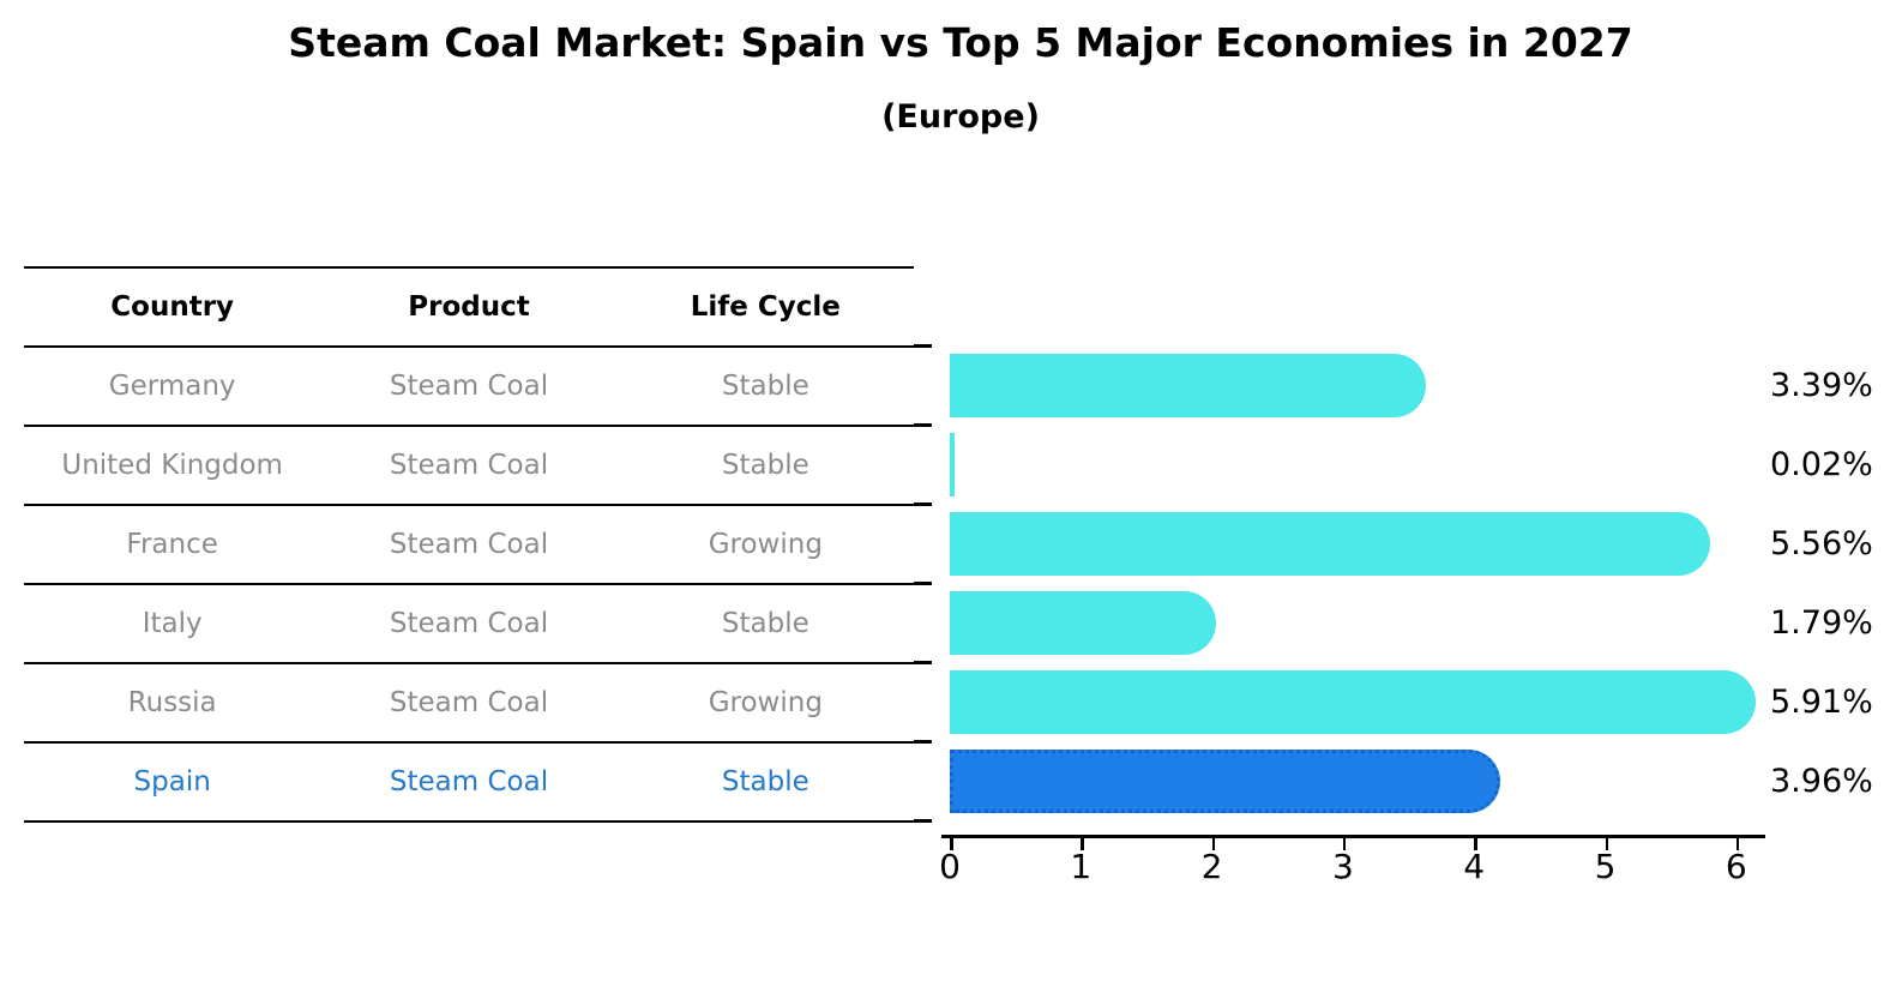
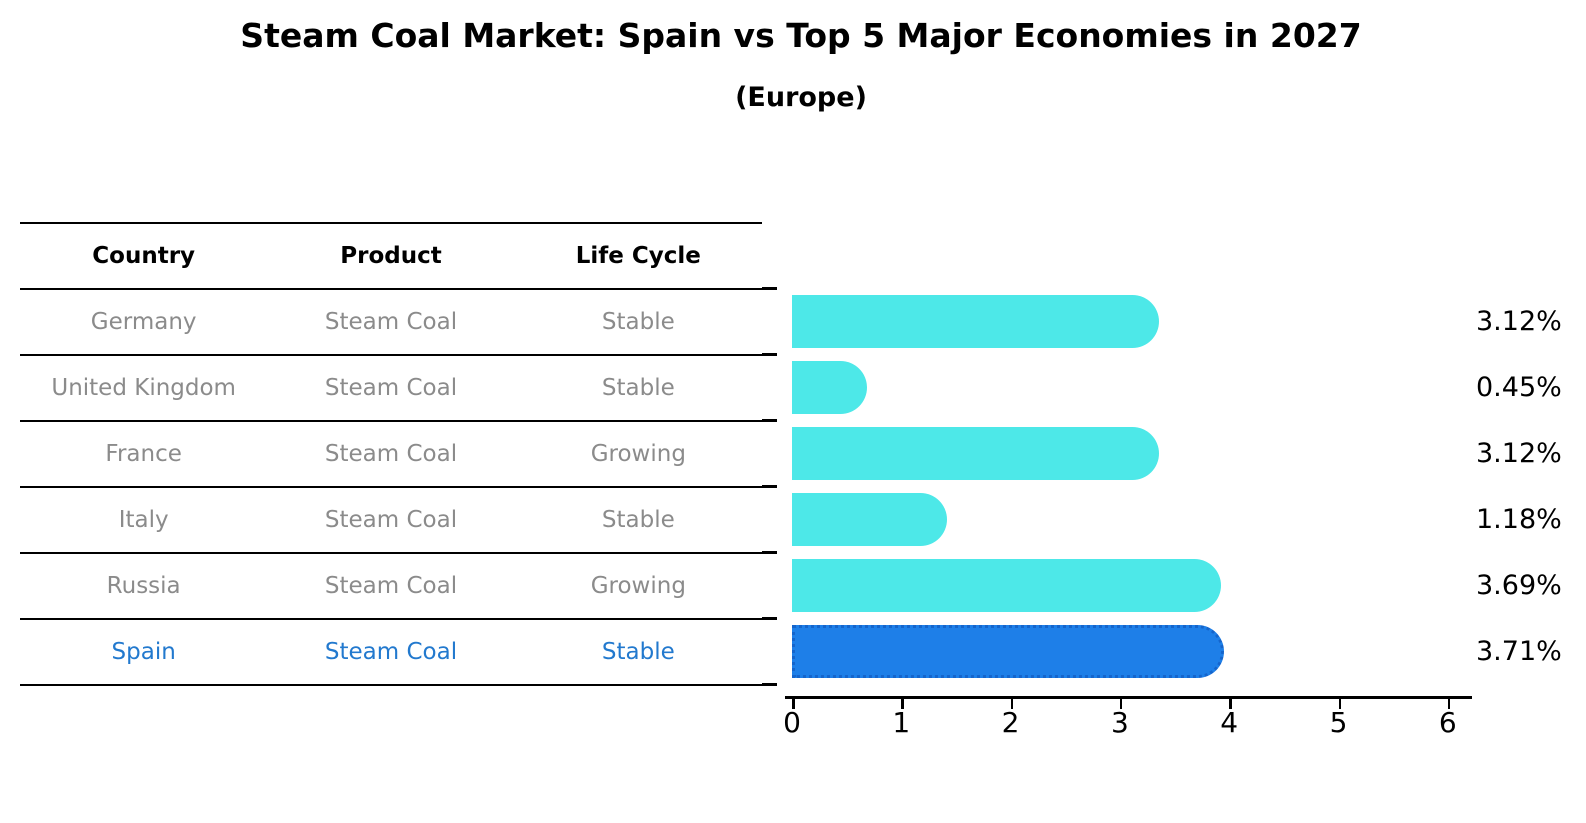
Germany: 3.39% -> 3.12%
United Kingdom: 0.02% -> 0.45%
France: 5.56% -> 3.12%
Italy: 1.79% -> 1.18%
Russia: 5.91% -> 3.69%
Spain: 3.96% -> 3.71%
